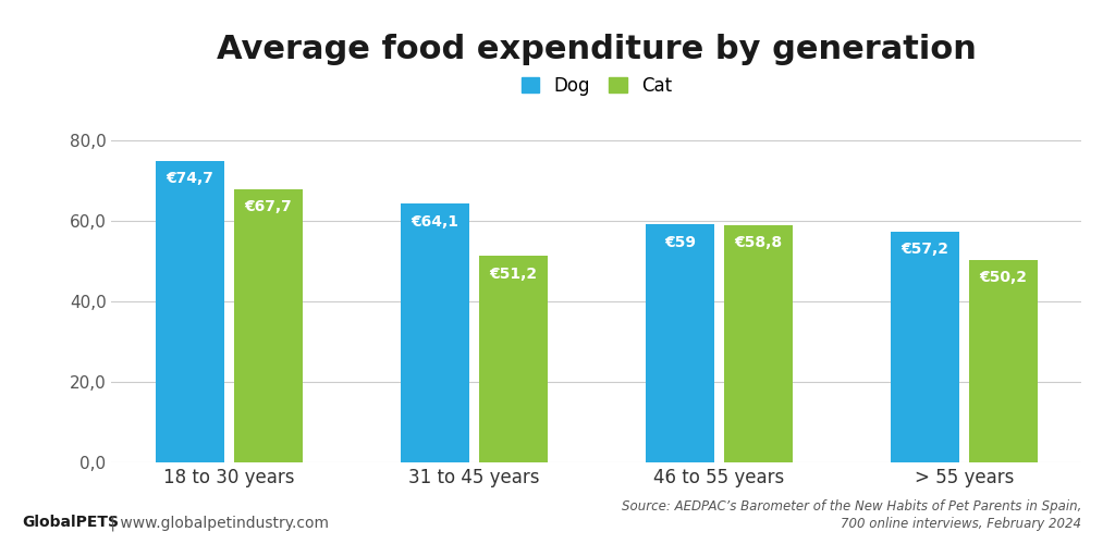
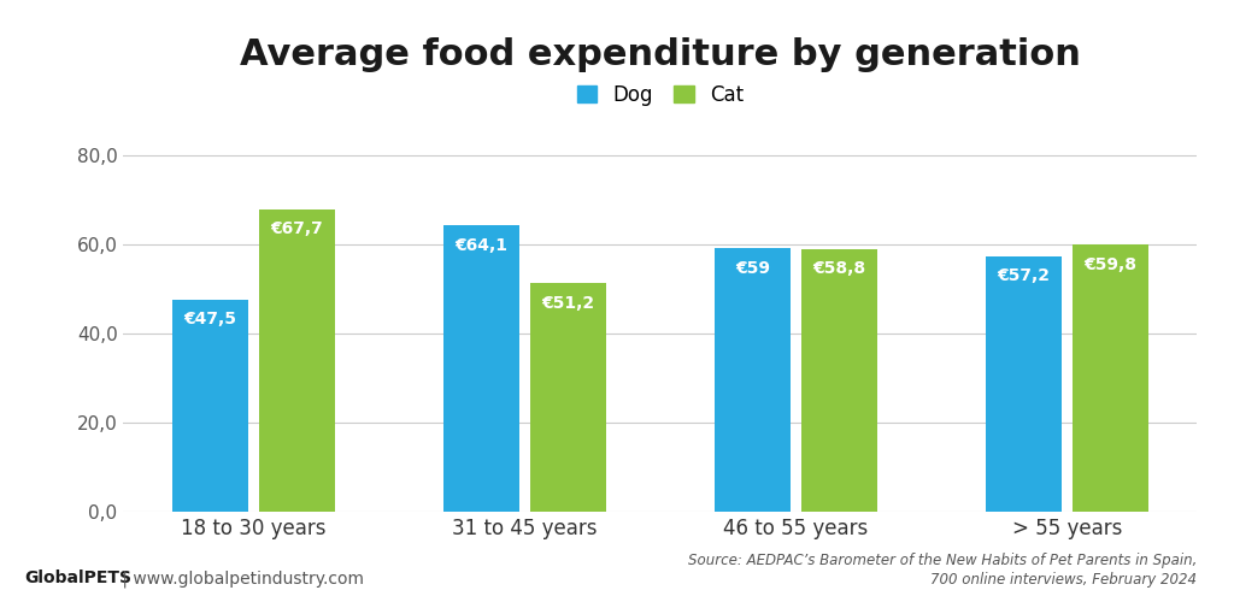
Dog/18 to 30 years: €74,7 -> €47,5
Cat/> 55 years: €50,2 -> €59,8
